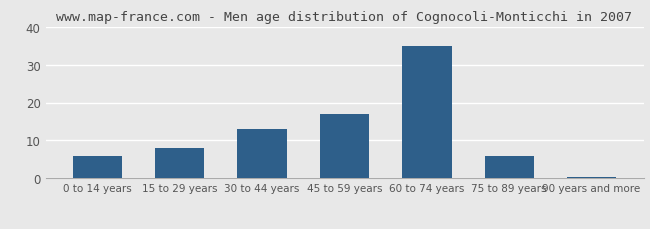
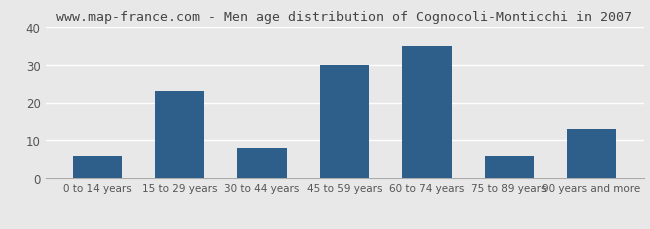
15 to 29 years: 8.0 -> 23.0
30 to 44 years: 13.0 -> 8.0
45 to 59 years: 17.0 -> 30.0
90 years and more: 0.5 -> 13.0
